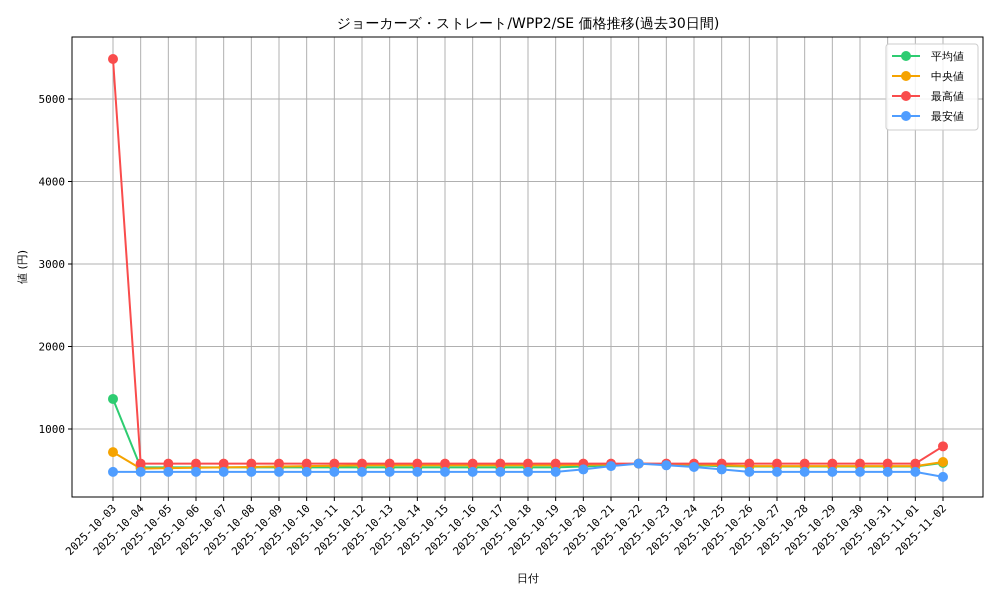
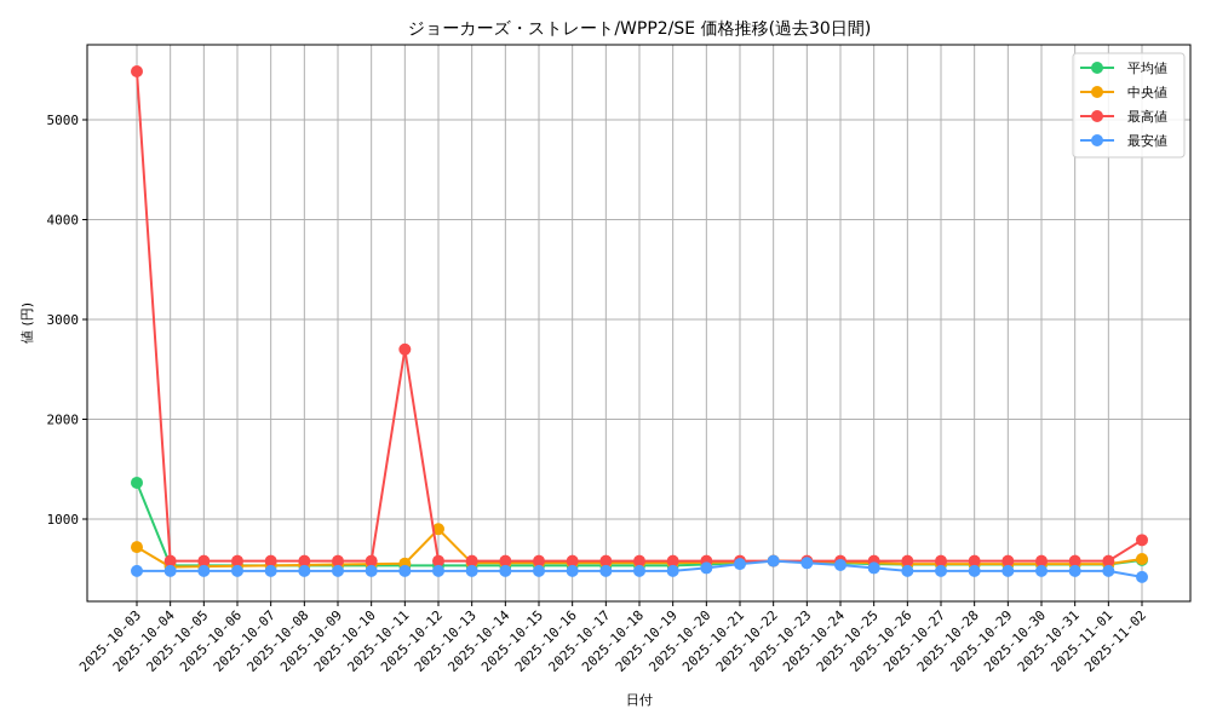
最高値/2025-10-11: 600 -> 2700
中央値/2025-10-12: 600 -> 900
